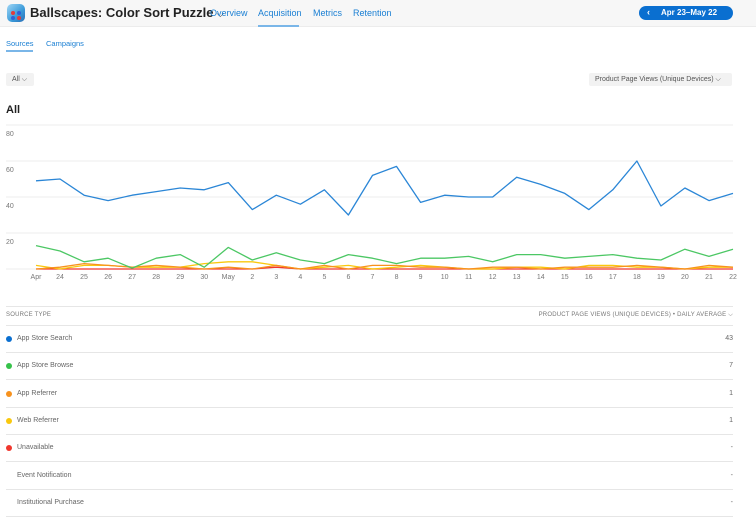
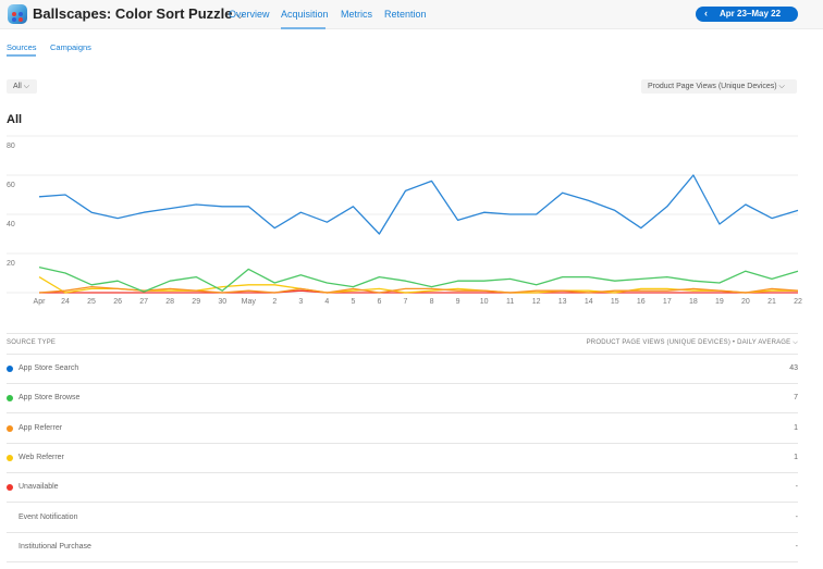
Web Referrer/Apr: 2 -> 8
App Store Search/May: 48 -> 44
